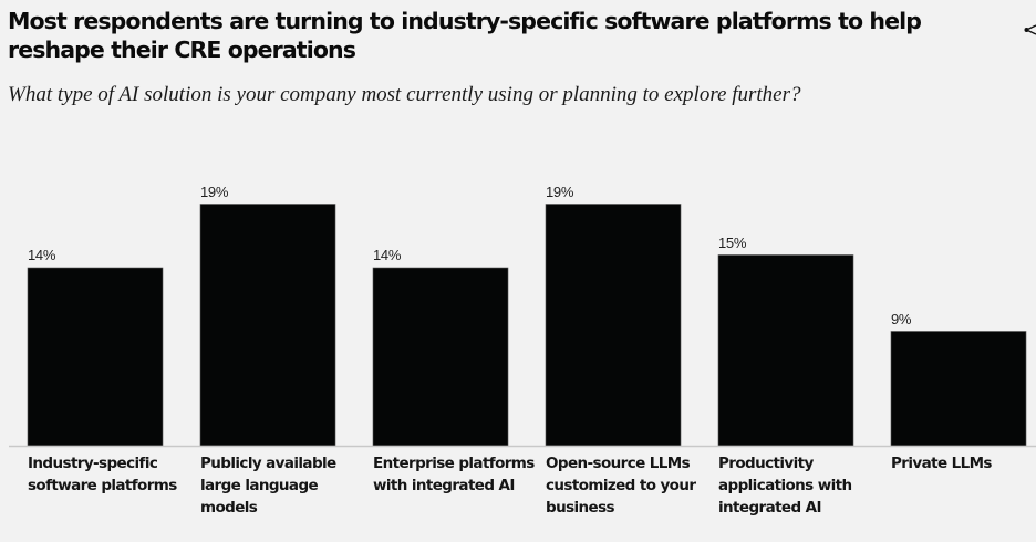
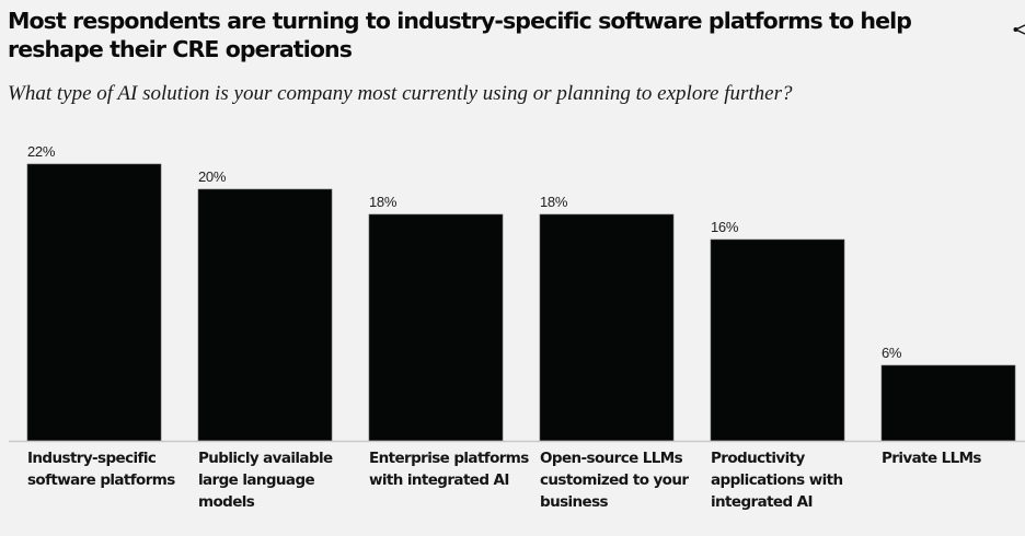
Industry-specific software platforms: 14% -> 22%
Publicly available large language models: 19% -> 20%
Enterprise platforms with integrated AI: 14% -> 18%
Open-source LLMs customized to your business: 19% -> 18%
Productivity applications with integrated AI: 15% -> 16%
Private LLMs: 9% -> 6%
